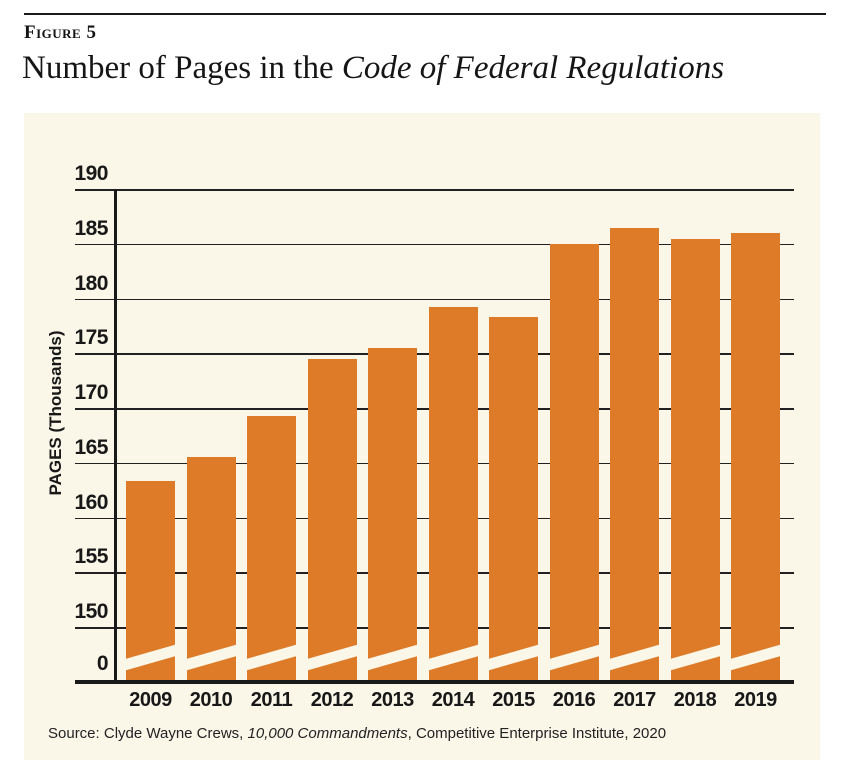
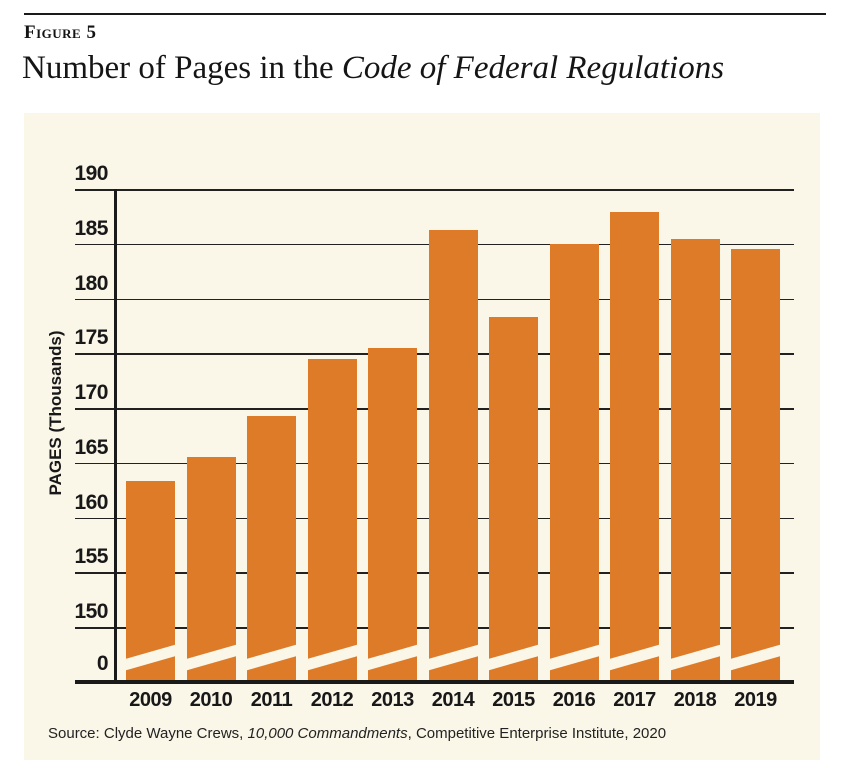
2014: 179.2 -> 186.3
2017: 186.4 -> 187.9
2019: 186.0 -> 184.5
